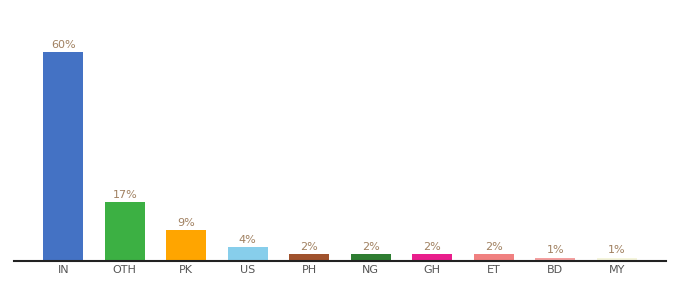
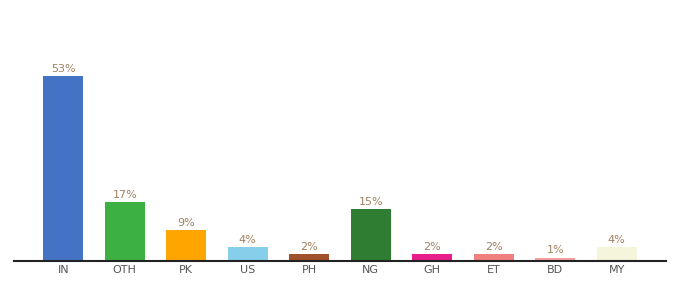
IN: 60% -> 53%
NG: 2% -> 15%
MY: 1% -> 4%
